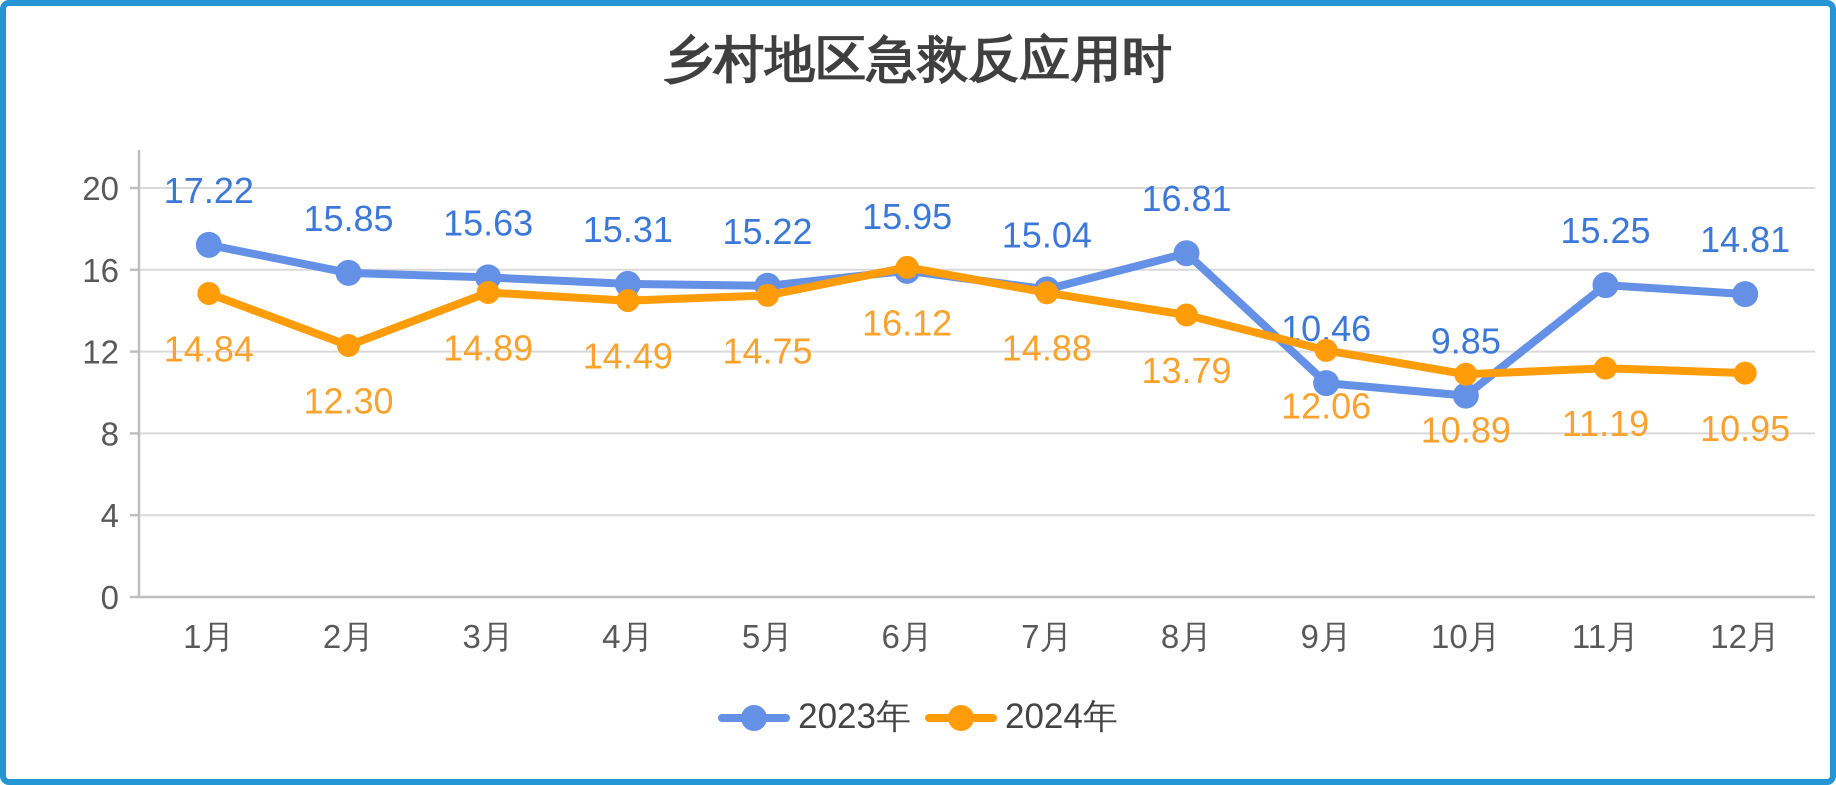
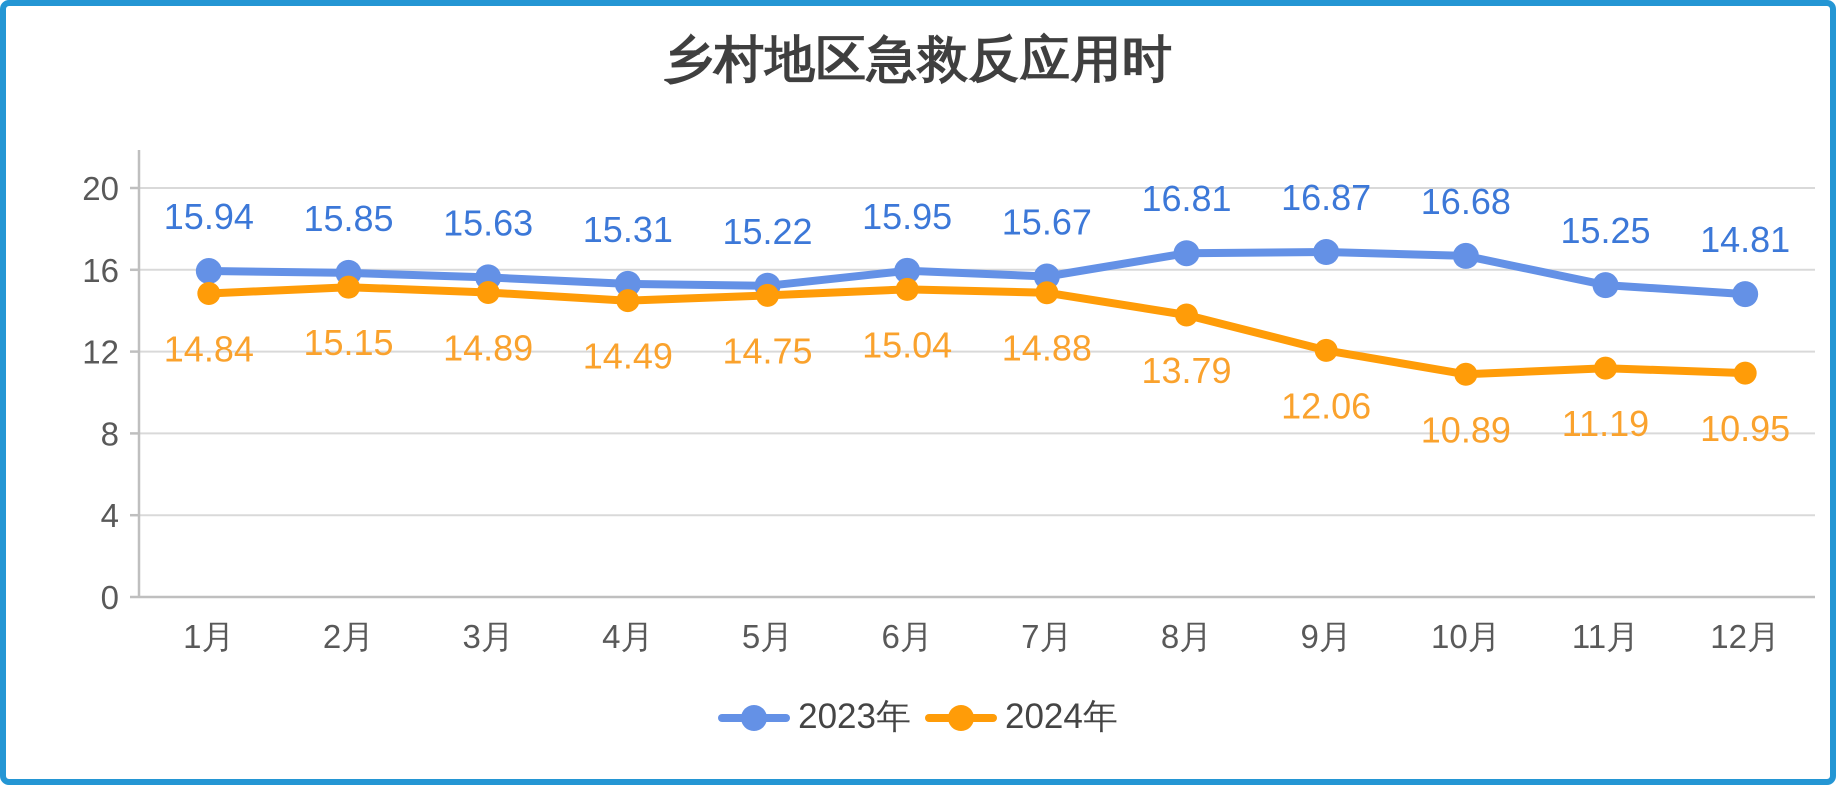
2023年/1月: 17.22 -> 15.94
2024年/2月: 12.30 -> 15.15
2024年/6月: 16.12 -> 15.04
2023年/7月: 15.04 -> 15.67
2023年/9月: 10.46 -> 16.87
2023年/10月: 9.85 -> 16.68
